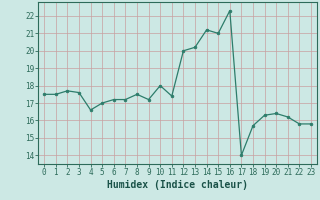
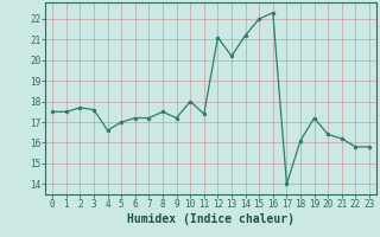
12: 20.0 -> 21.1
15: 21.0 -> 22.0
18: 15.7 -> 16.1
19: 16.3 -> 17.2
